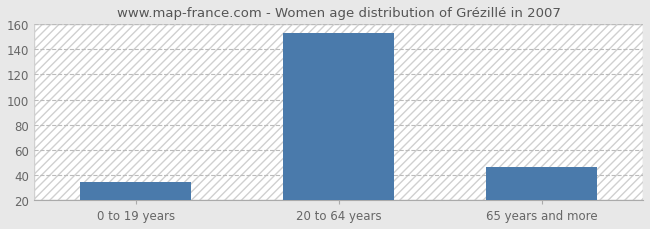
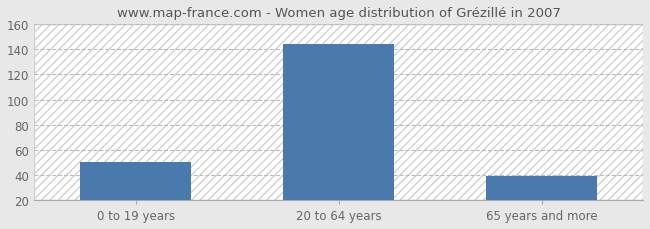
0 to 19 years: 34 -> 50
20 to 64 years: 153 -> 144
65 years and more: 46 -> 39
